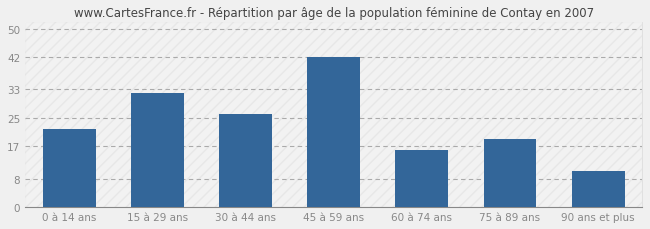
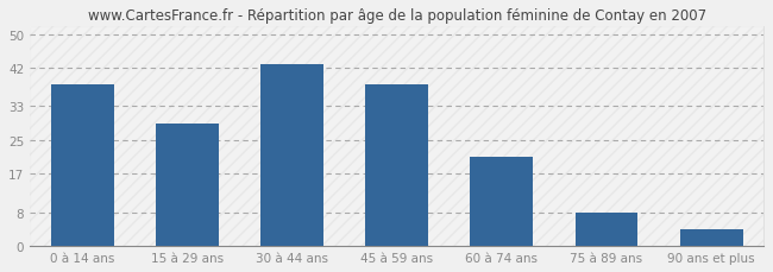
0 à 14 ans: 22 -> 38
15 à 29 ans: 32 -> 29
30 à 44 ans: 26 -> 43
45 à 59 ans: 42 -> 38
60 à 74 ans: 16 -> 21
75 à 89 ans: 19 -> 8
90 ans et plus: 10 -> 4
